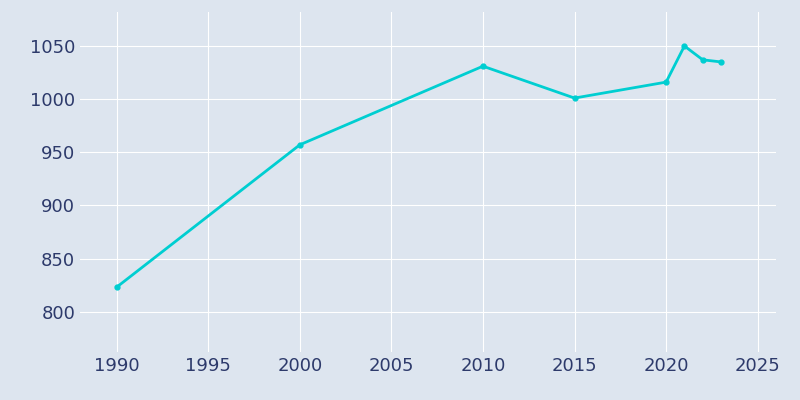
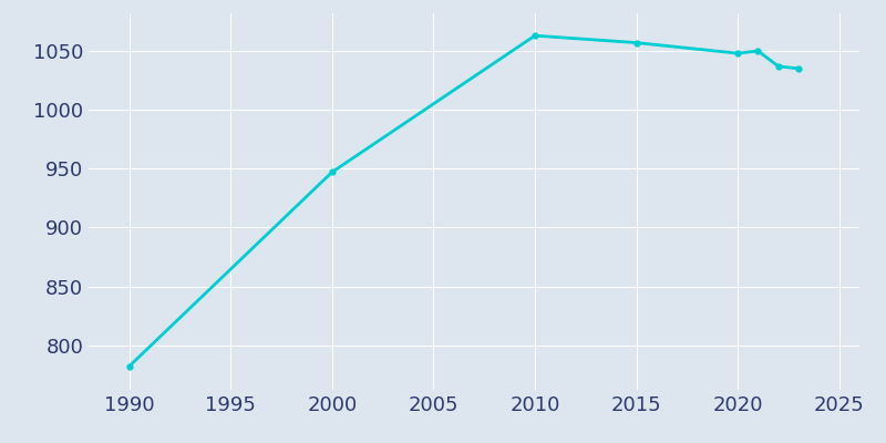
1990: 823 -> 782
2000: 957 -> 947
2010: 1031 -> 1063
2015: 1001 -> 1057
2020: 1016 -> 1048
